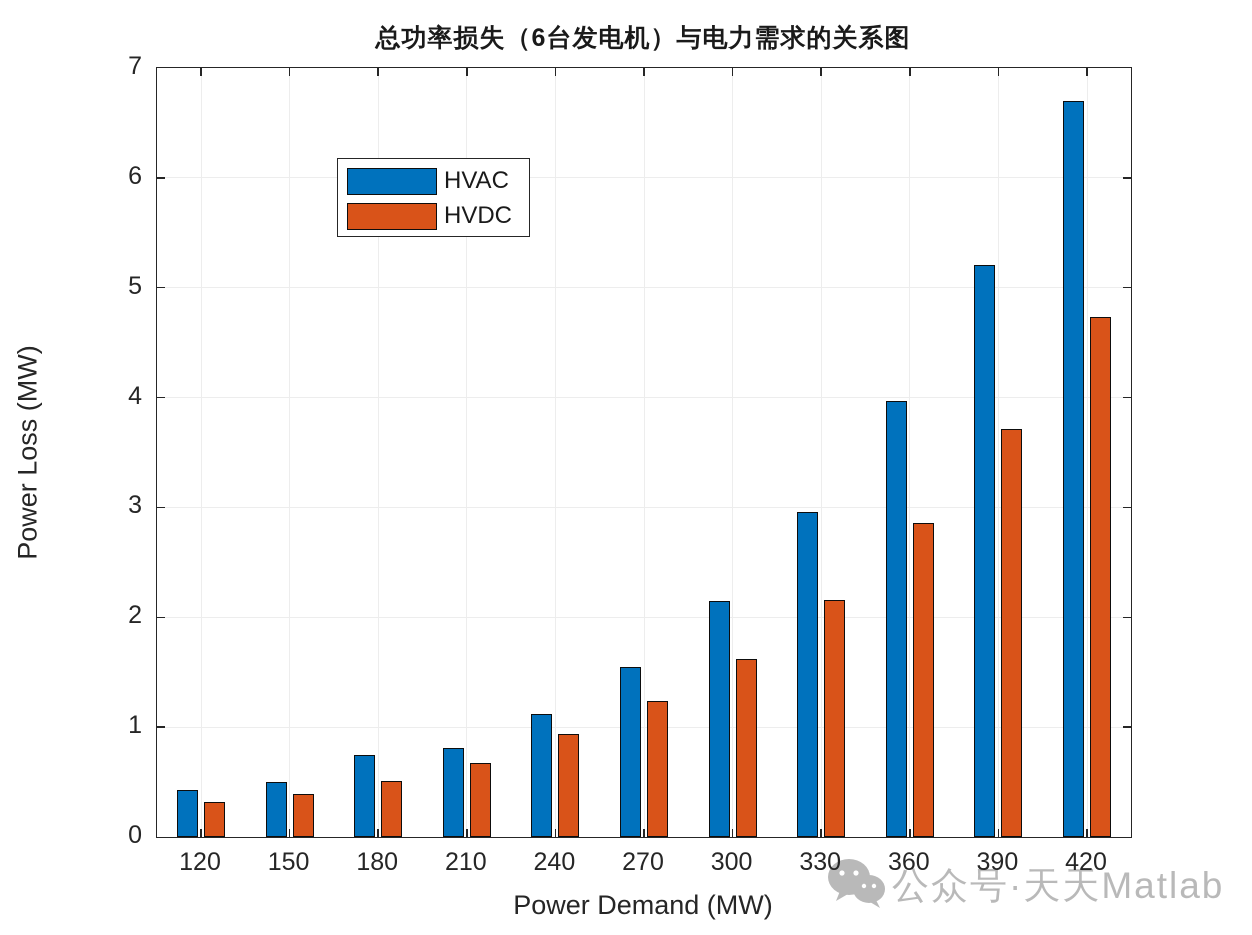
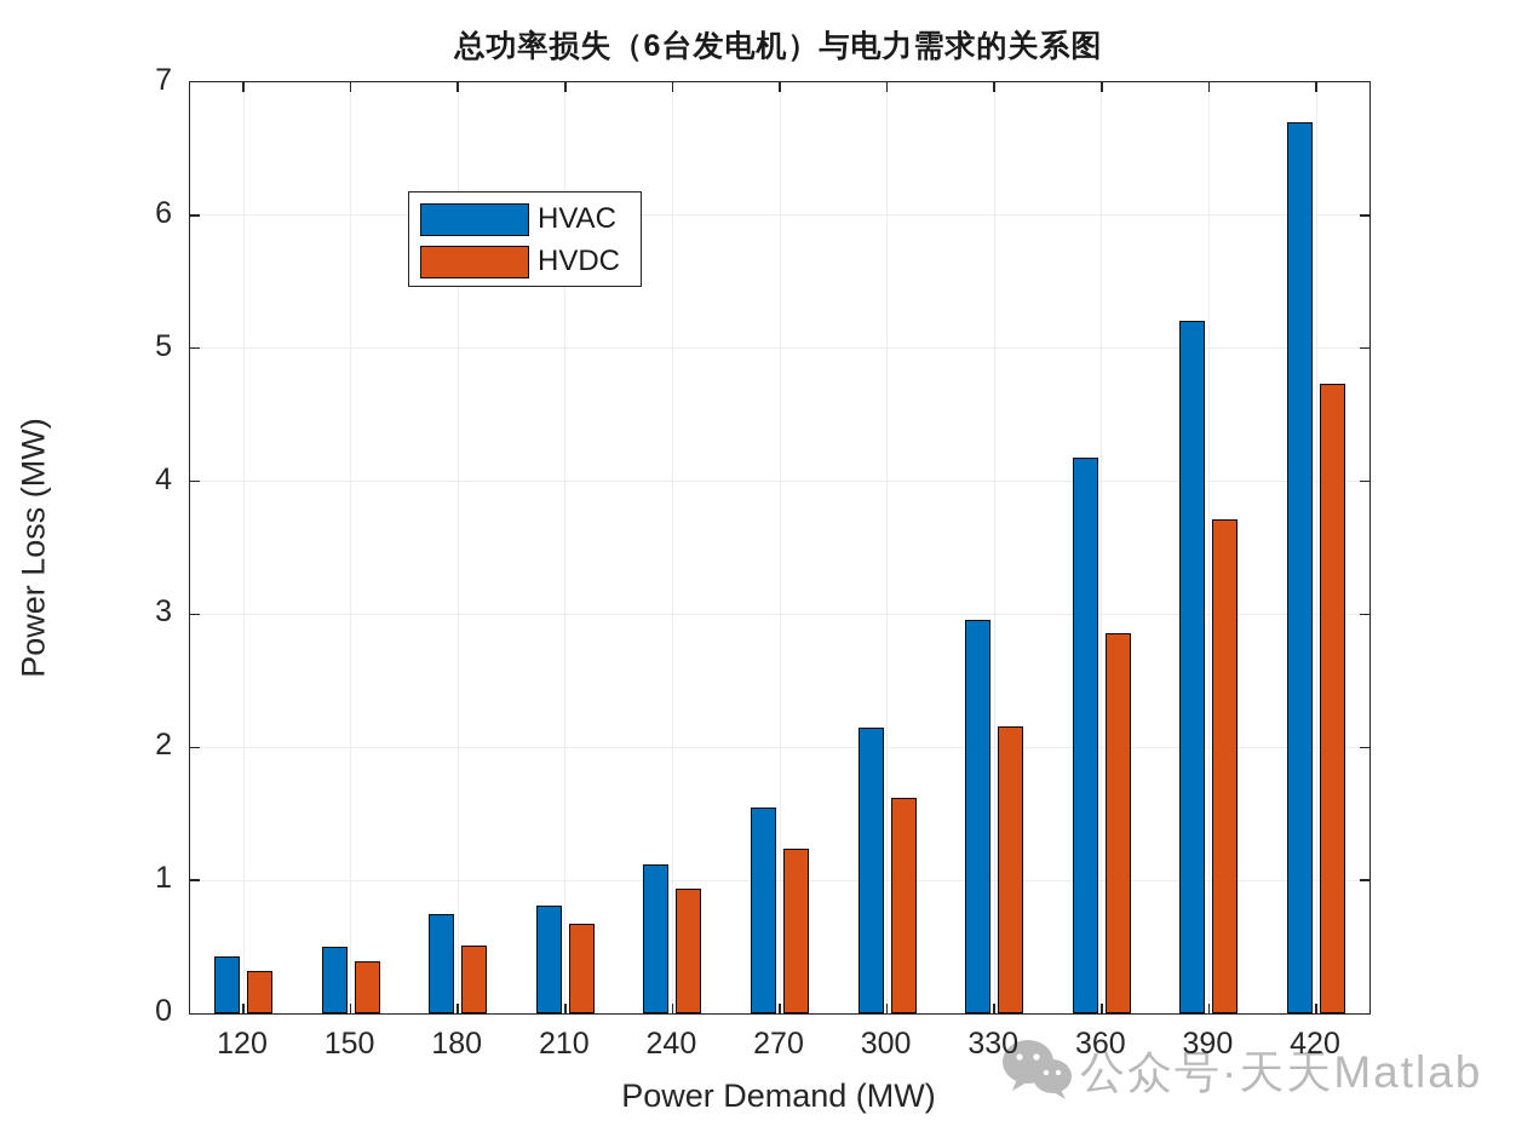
HVAC/360: 3.97 -> 4.18
